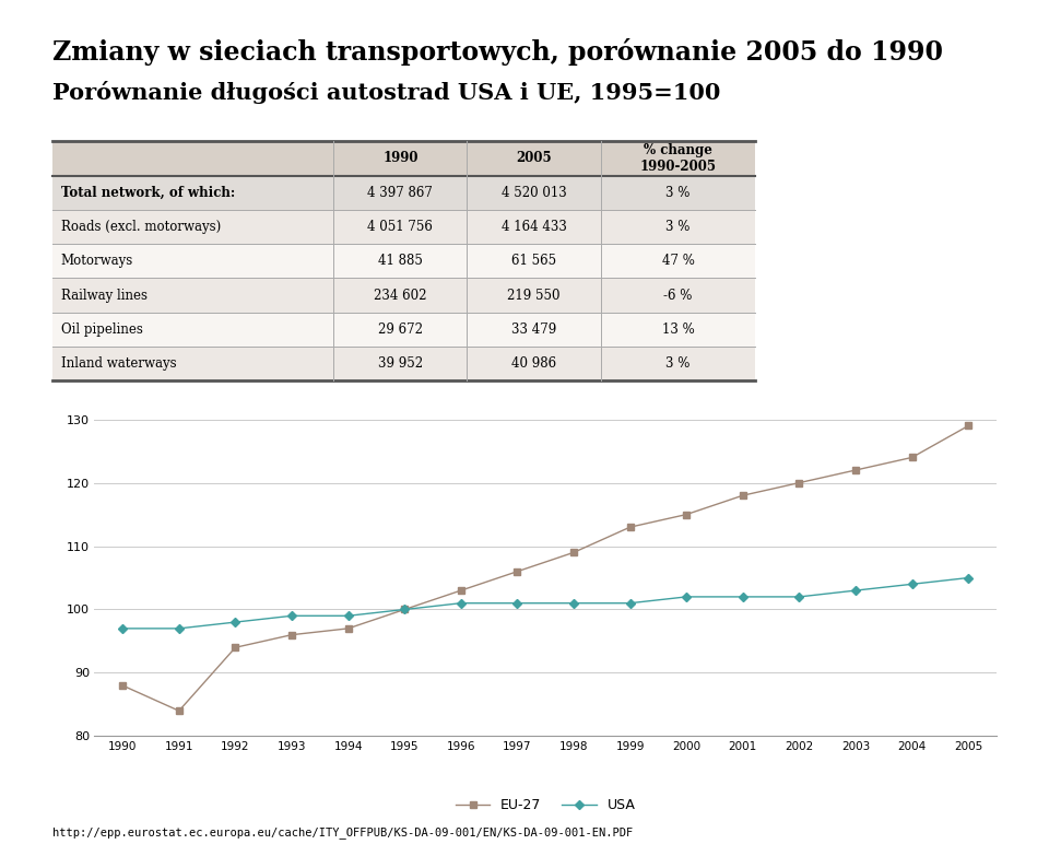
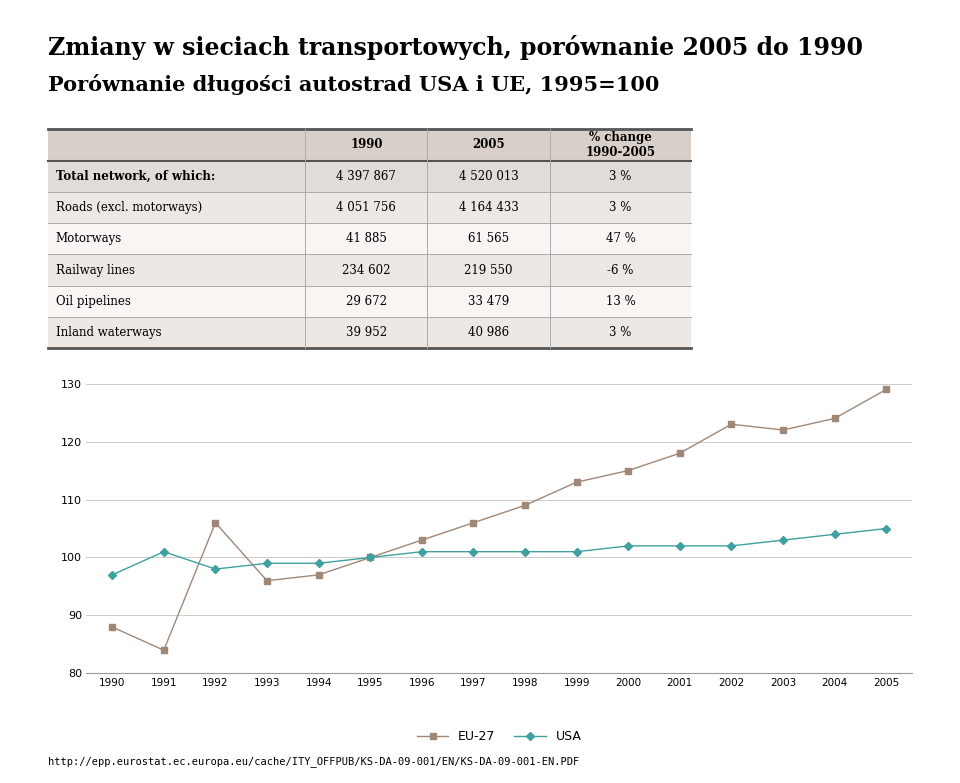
USA/1991: 97 -> 101
EU-27/1992: 94 -> 106
EU-27/2002: 120 -> 123
